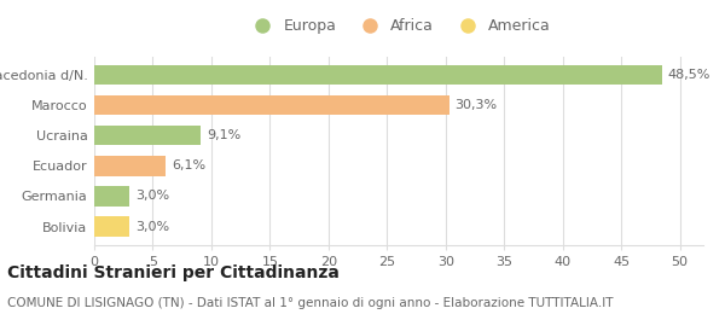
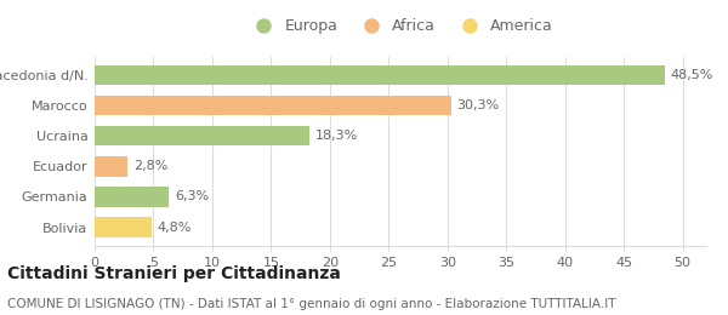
Ucraina: 9,1% -> 18,3%
Ecuador: 6,1% -> 2,8%
Germania: 3,0% -> 6,3%
Bolivia: 3,0% -> 4,8%
